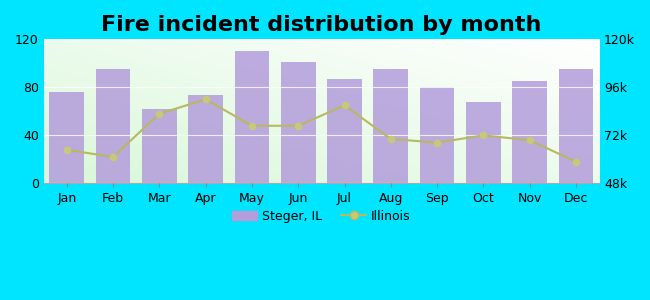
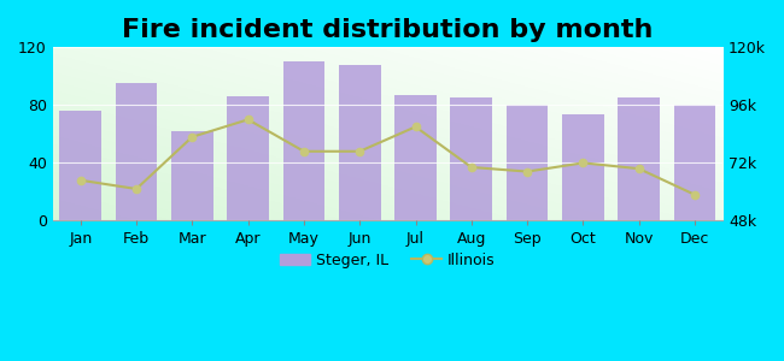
Steger, IL/Apr: 74 -> 86
Steger, IL/Jun: 101 -> 108
Steger, IL/Aug: 95 -> 85
Steger, IL/Oct: 68 -> 74
Steger, IL/Dec: 95 -> 80
